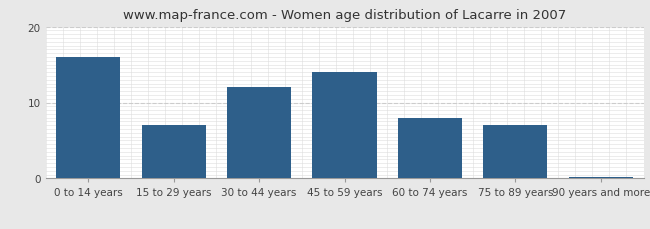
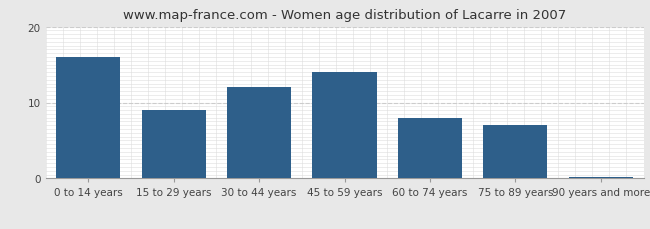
15 to 29 years: 7.0 -> 9.0
